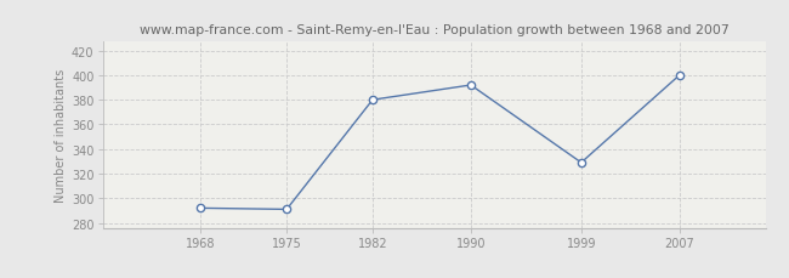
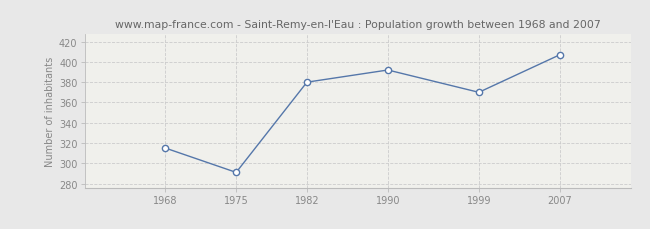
1968: 292 -> 315
1999: 329 -> 370
2007: 400 -> 407
